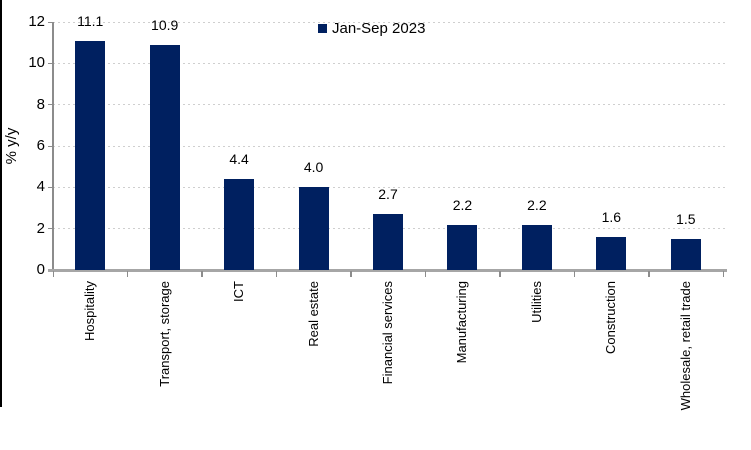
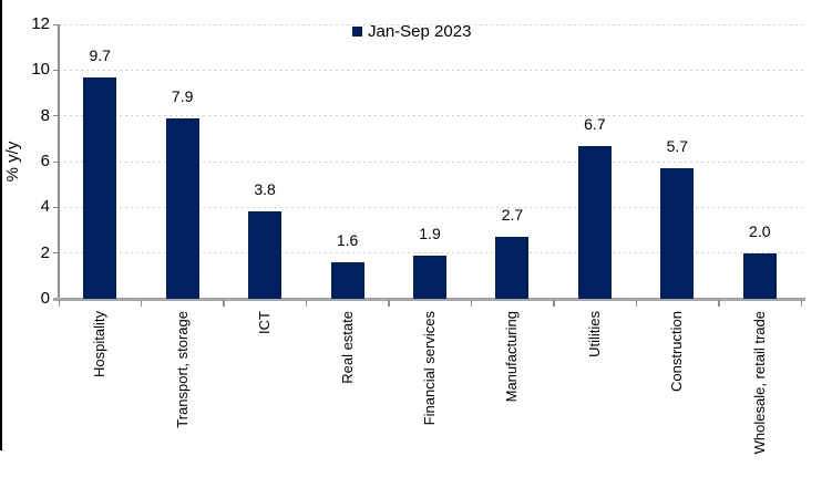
Hospitality: 11.1 -> 9.7
Transport, storage: 10.9 -> 7.9
ICT: 4.4 -> 3.8
Real estate: 4.0 -> 1.6
Financial services: 2.7 -> 1.9
Manufacturing: 2.2 -> 2.7
Utilities: 2.2 -> 6.7
Construction: 1.6 -> 5.7
Wholesale, retail trade: 1.5 -> 2.0
